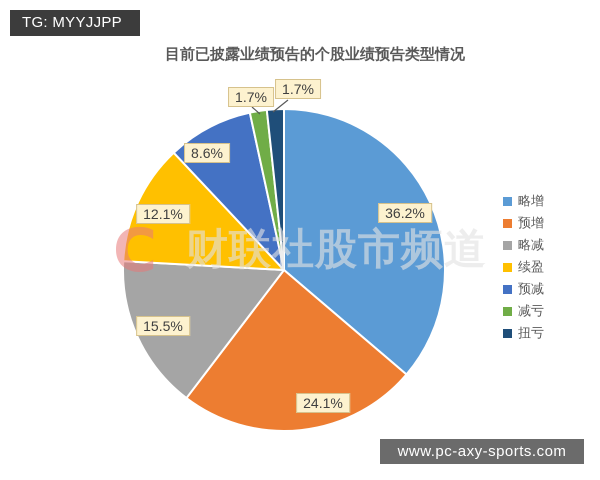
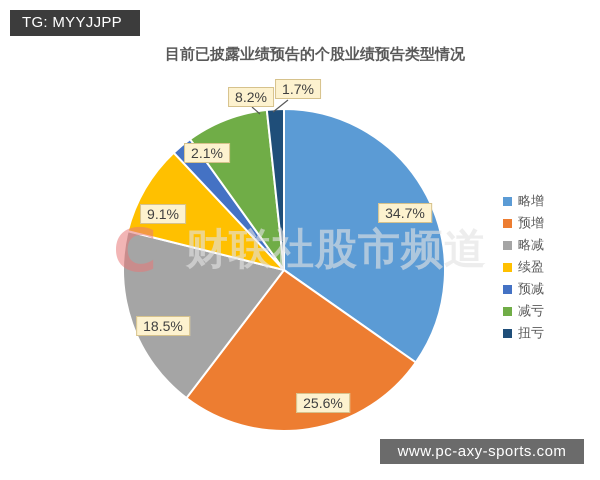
略增: 36.2% -> 34.7%
预增: 24.1% -> 25.6%
略减: 15.5% -> 18.5%
续盈: 12.1% -> 9.1%
预减: 8.6% -> 2.1%
减亏: 1.7% -> 8.2%
